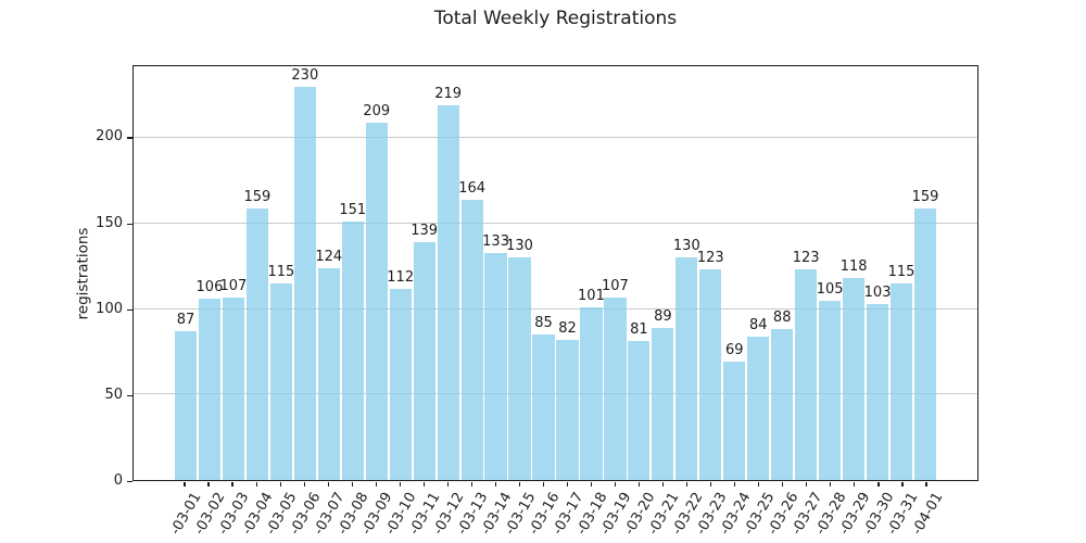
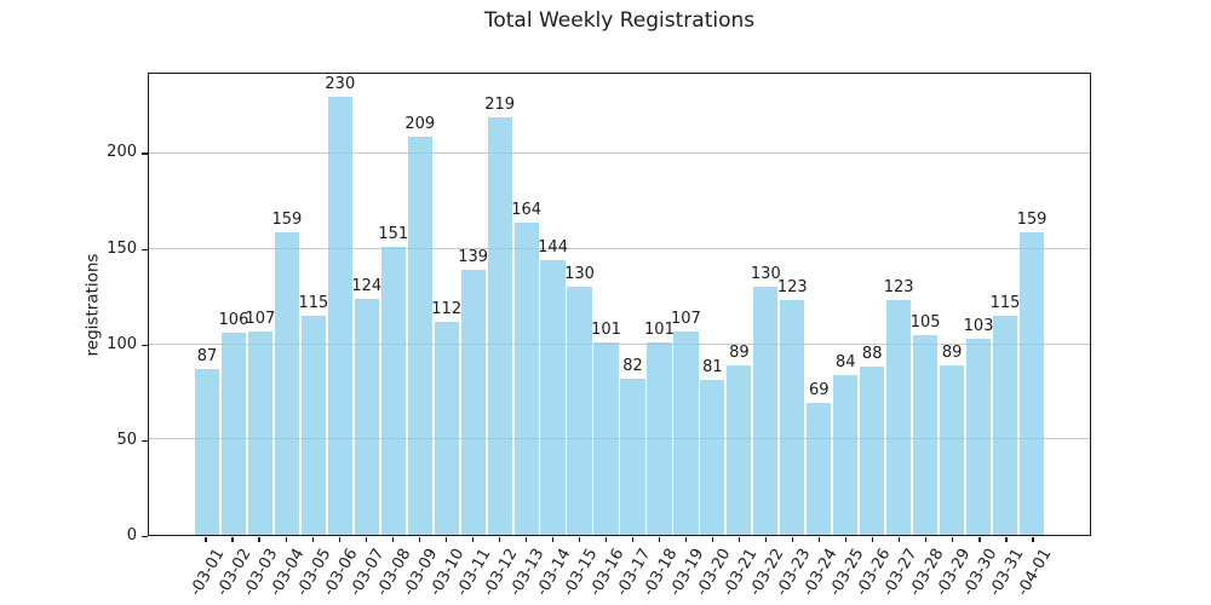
-03-14: 133 -> 144
-03-16: 85 -> 101
-03-29: 118 -> 89
